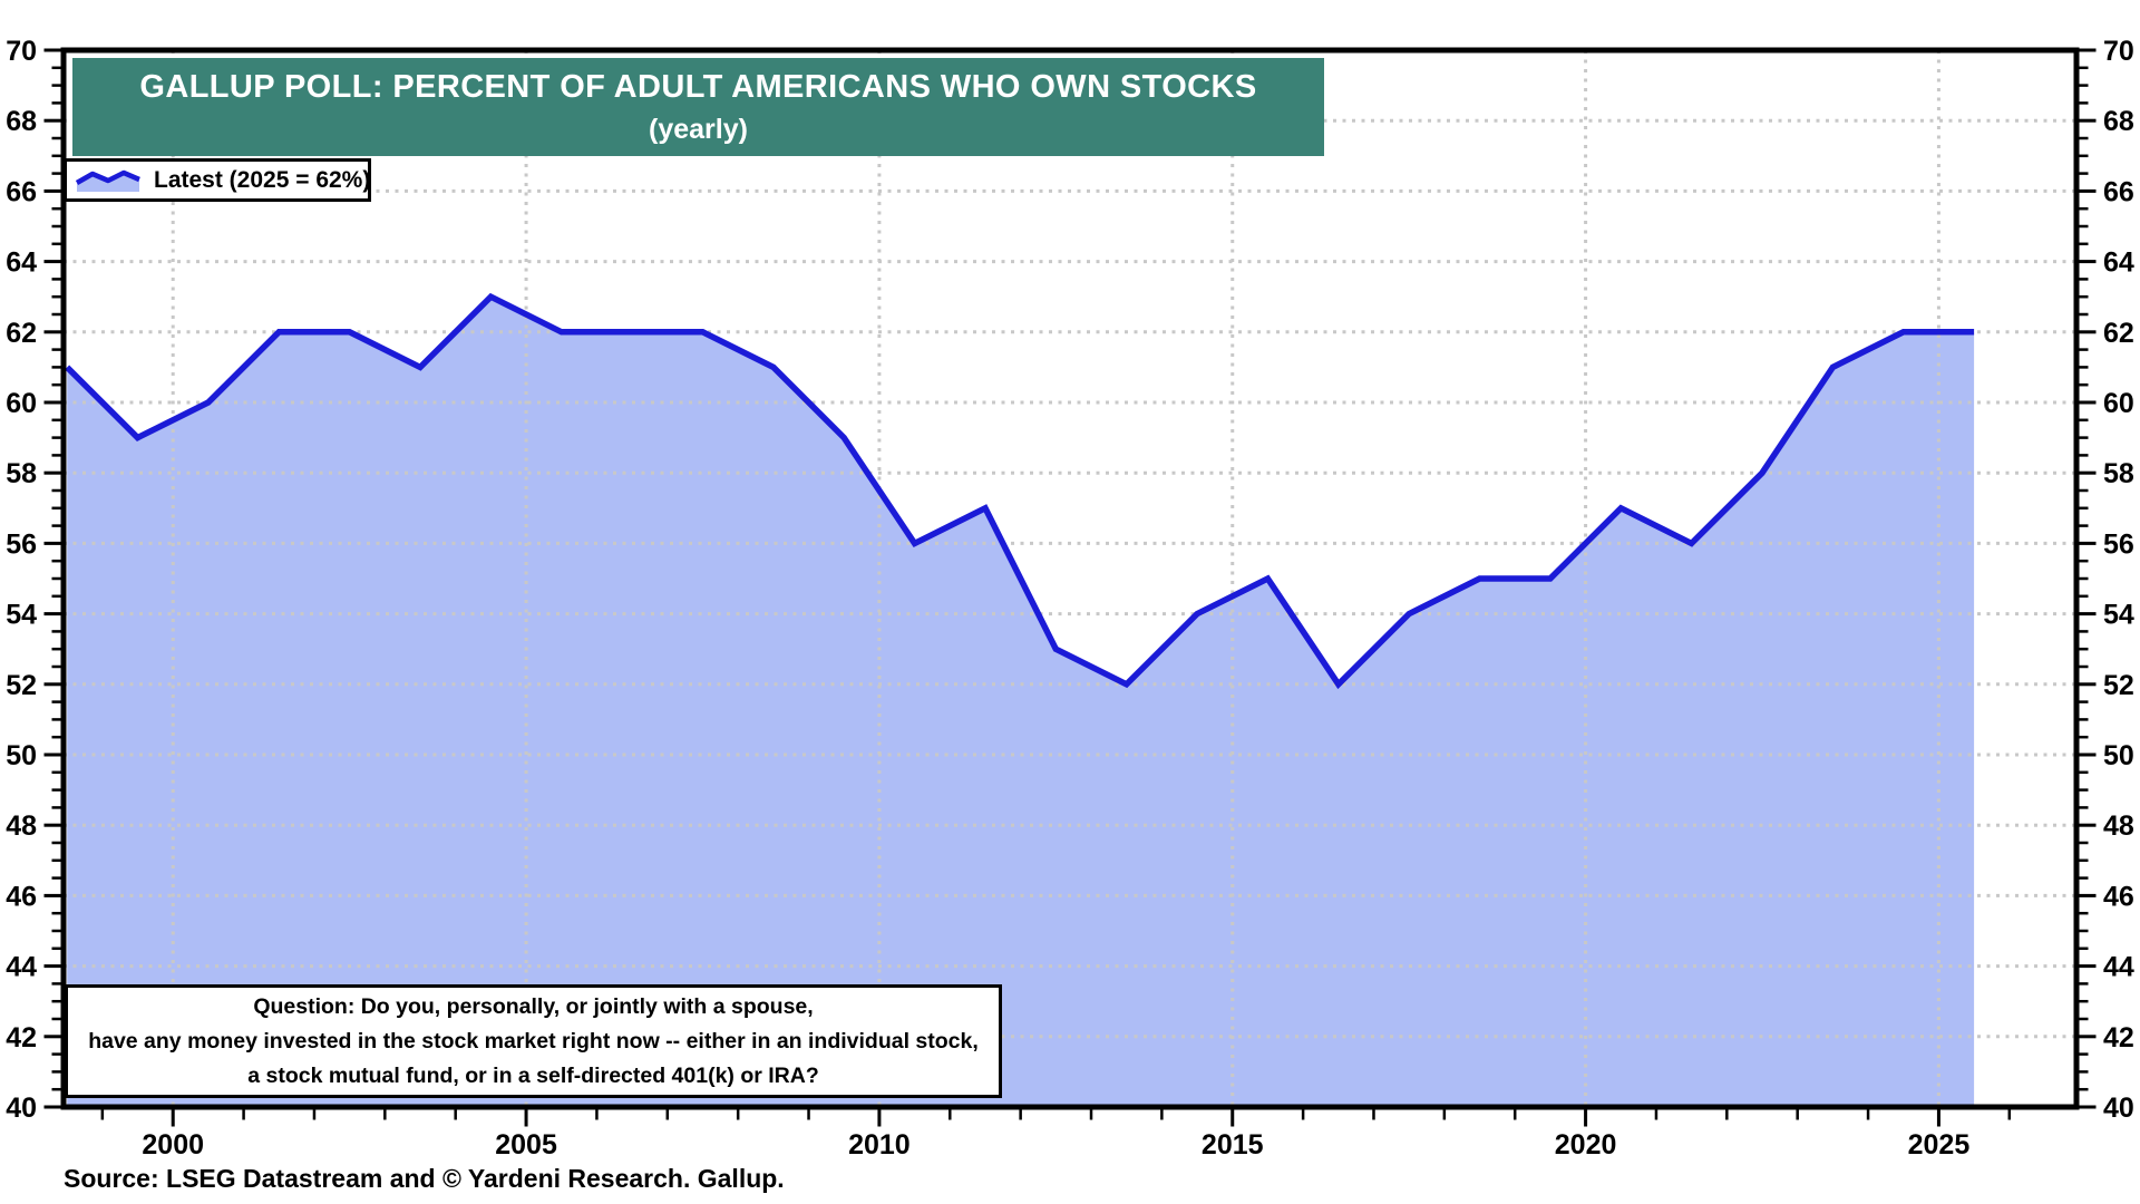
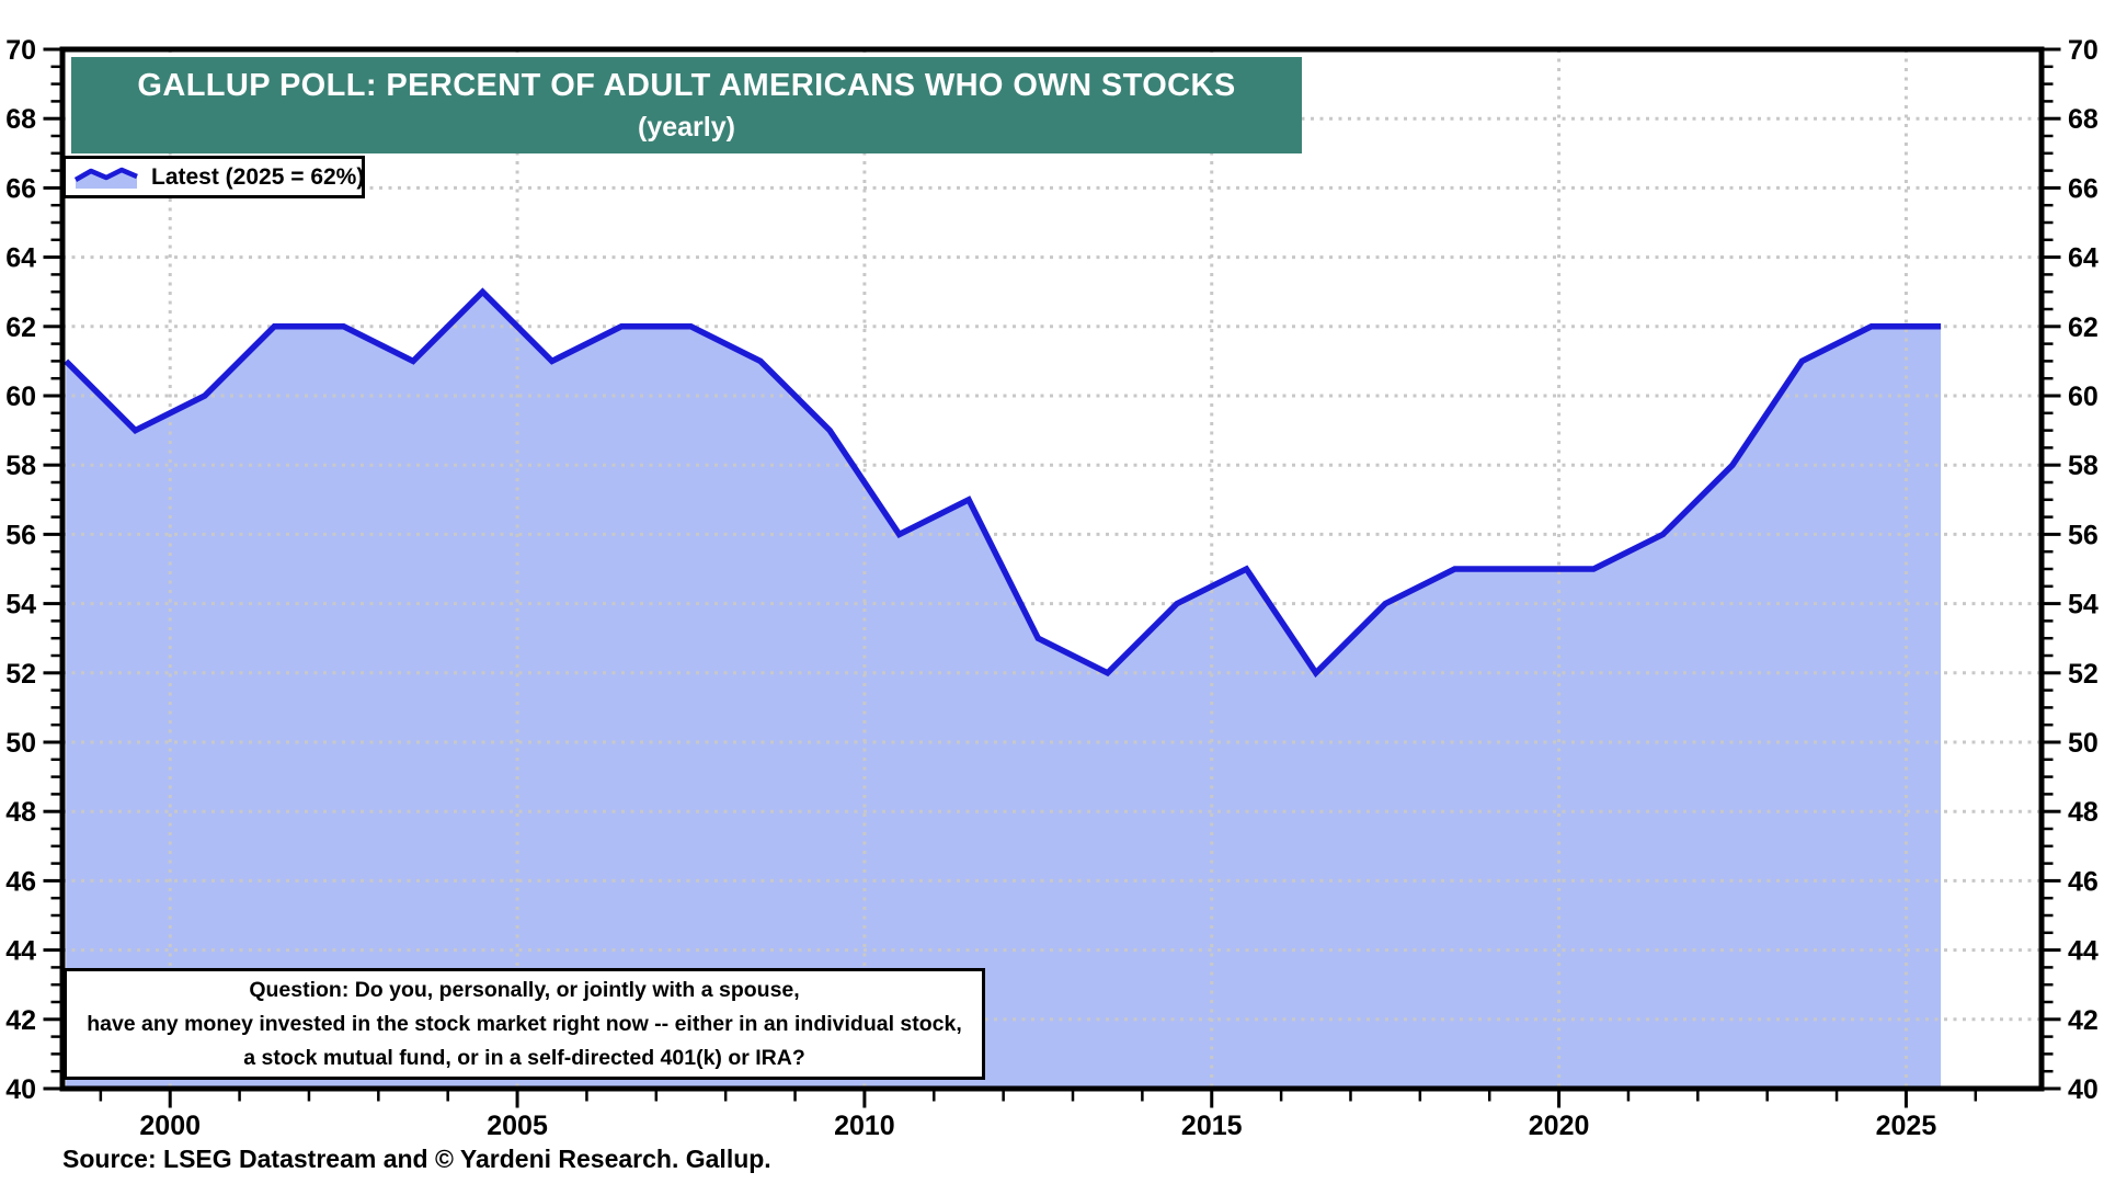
2005: 62 -> 61
2020: 57 -> 55
